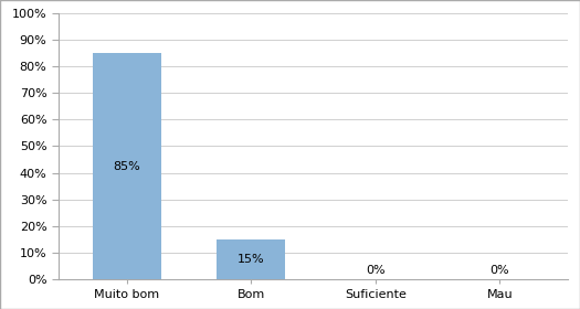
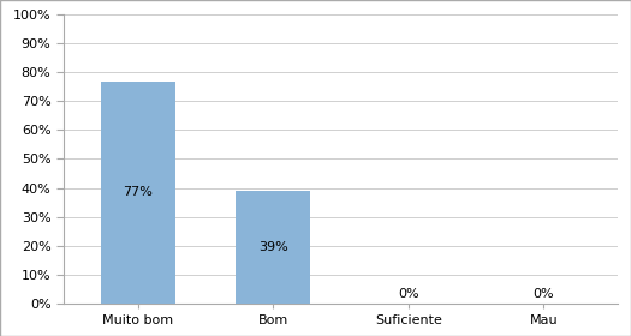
Muito bom: 85% -> 77%
Bom: 15% -> 39%
